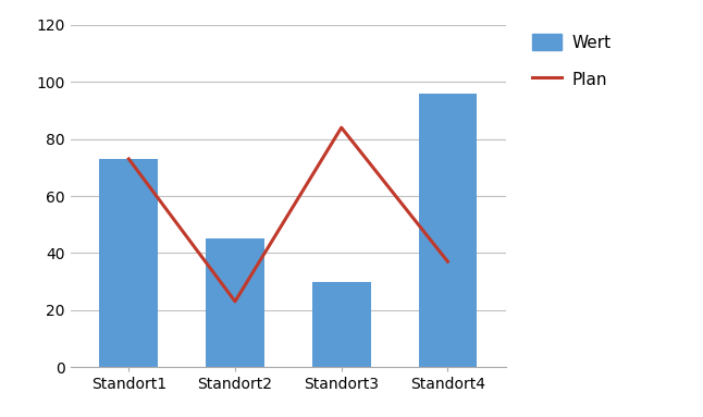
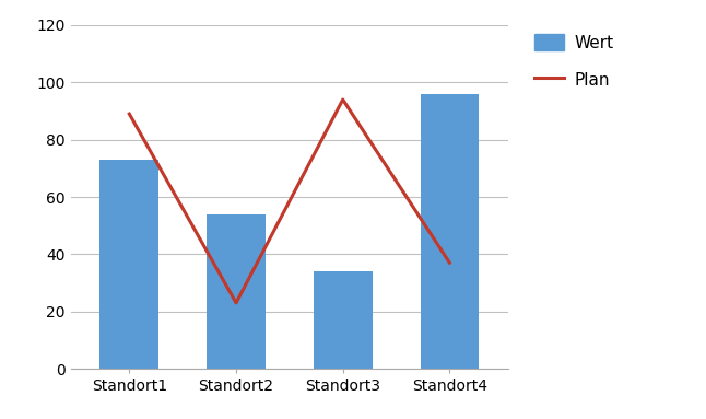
Plan/Standort1: 73 -> 89
Wert/Standort2: 45 -> 54
Wert/Standort3: 30 -> 34
Plan/Standort3: 84 -> 94
